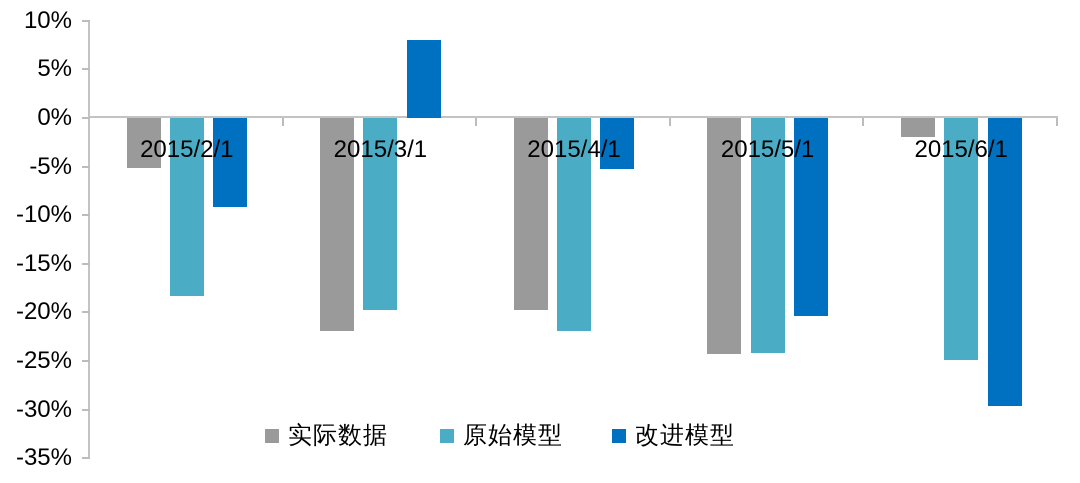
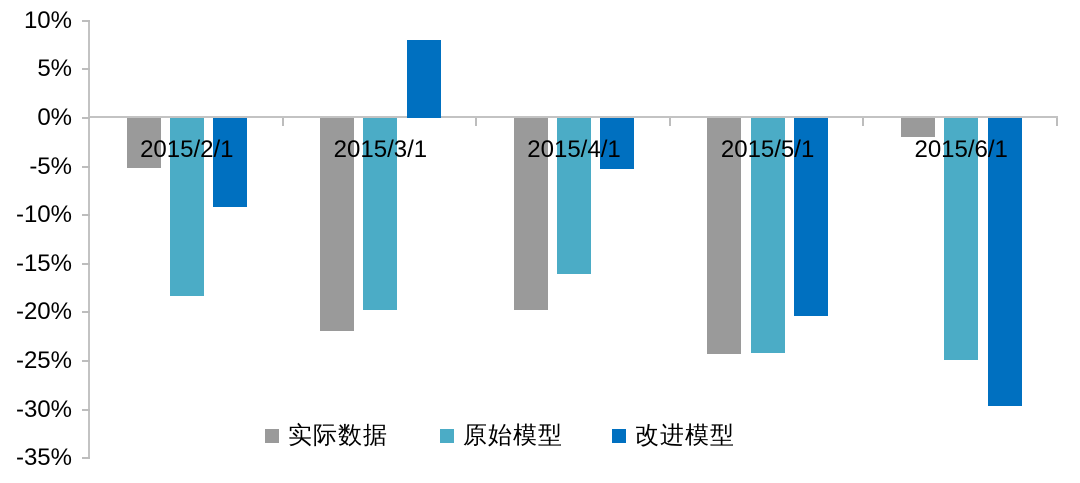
原始模型/2015/4/1: -22% -> -16%
